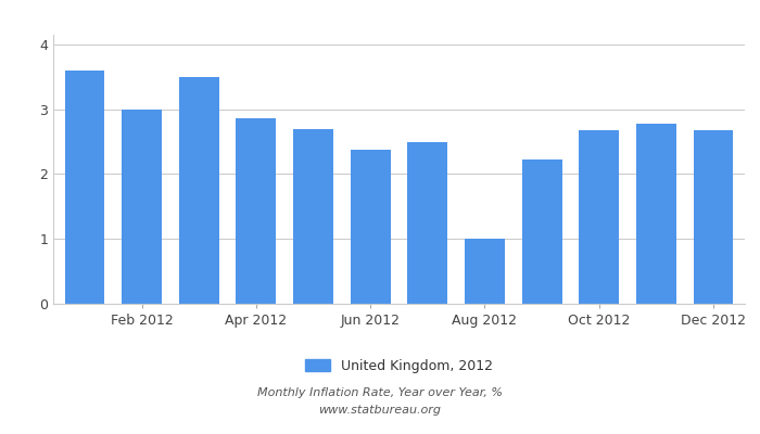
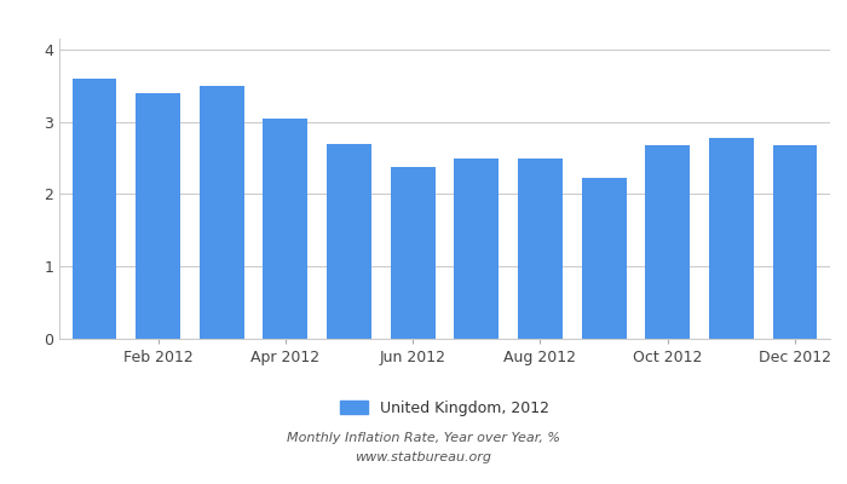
Feb 2012: 3.00 -> 3.39
Apr 2012: 2.86 -> 3.04
Aug 2012: 1.00 -> 2.49
